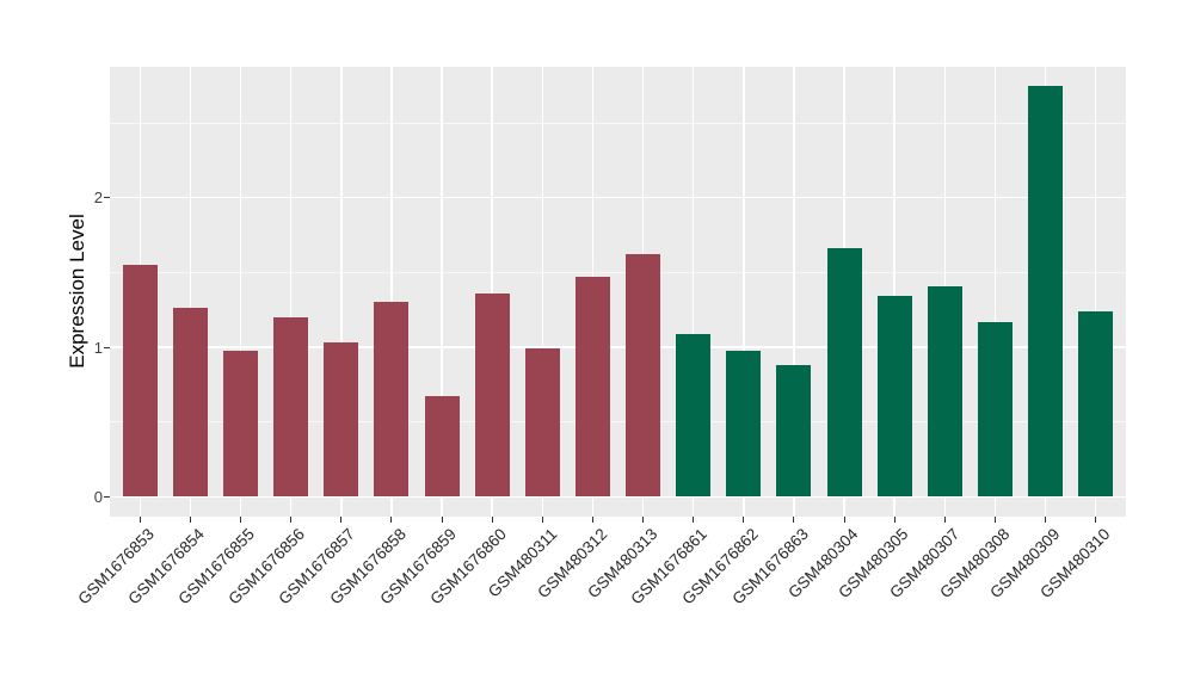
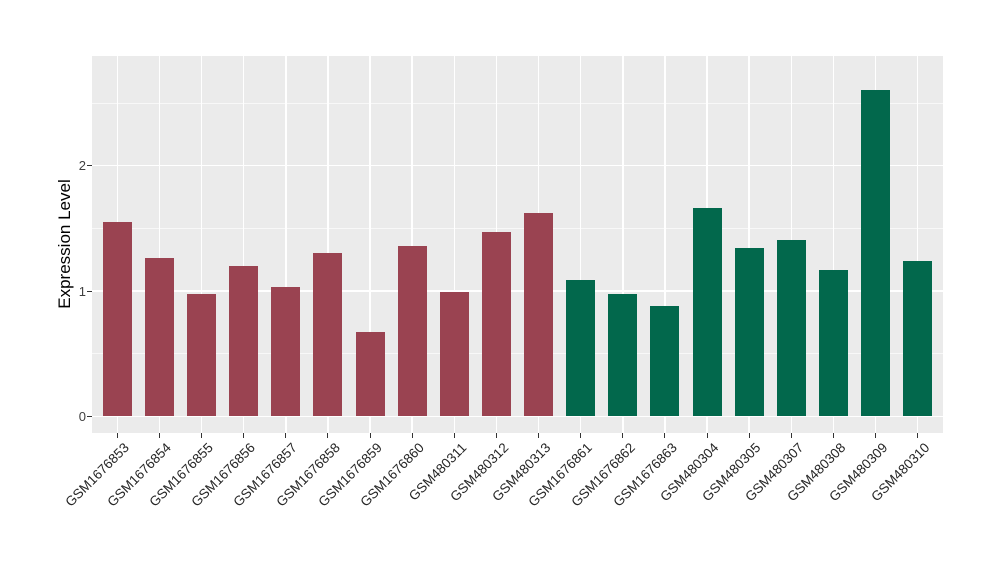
GSM480309: 2.75 -> 2.60
